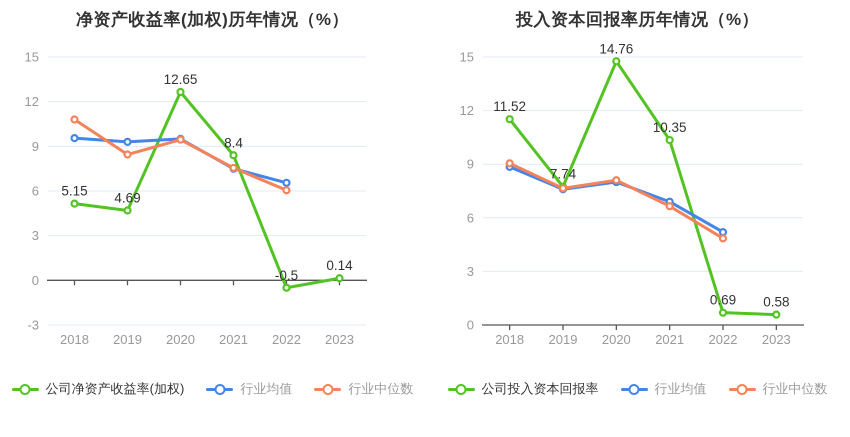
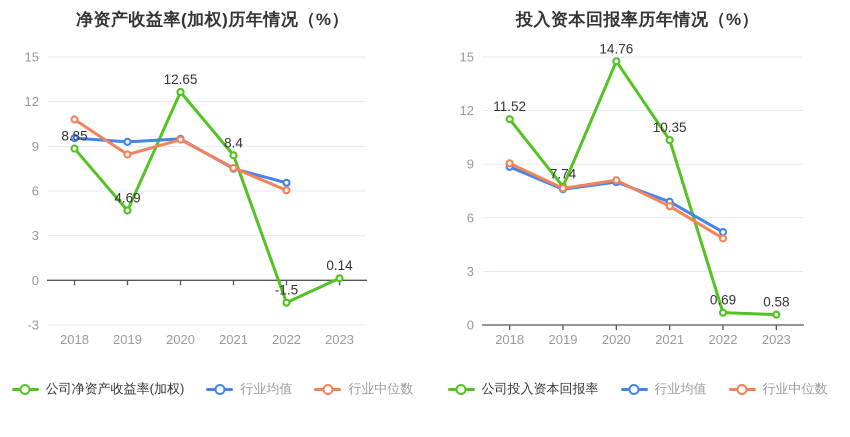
净资产收益率(加权)历年情况（%）/公司净资产收益率(加权)/2018: 5.15 -> 8.85
净资产收益率(加权)历年情况（%）/公司净资产收益率(加权)/2022: -0.5 -> -1.5
